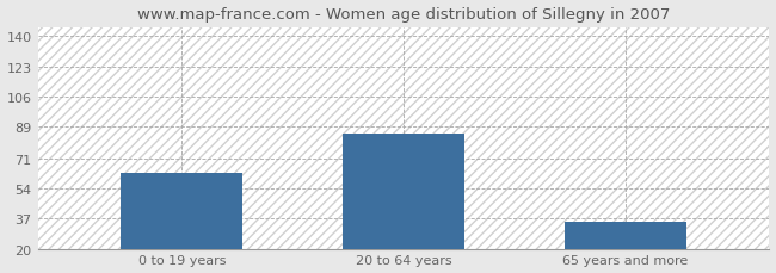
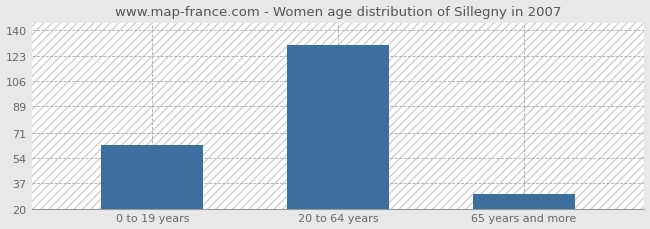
20 to 64 years: 85 -> 130
65 years and more: 35 -> 30
